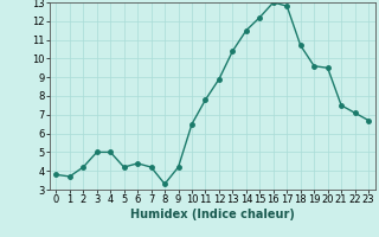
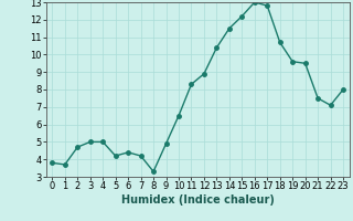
2: 4.2 -> 4.7
9: 4.2 -> 4.9
11: 7.8 -> 8.3
23: 6.7 -> 8.0
